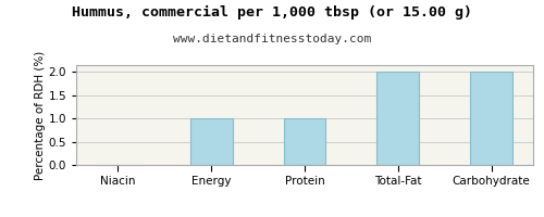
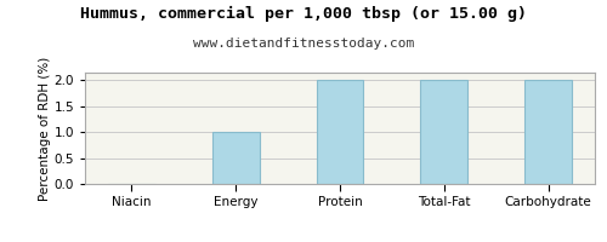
Protein: 1 -> 2
